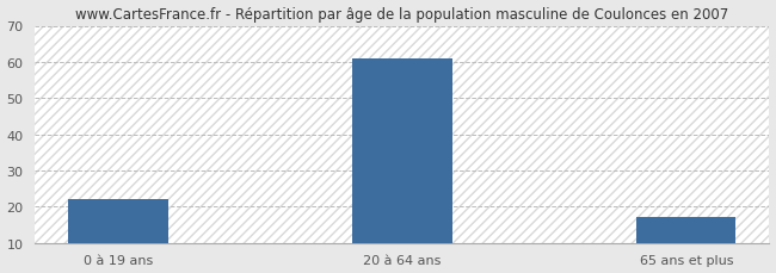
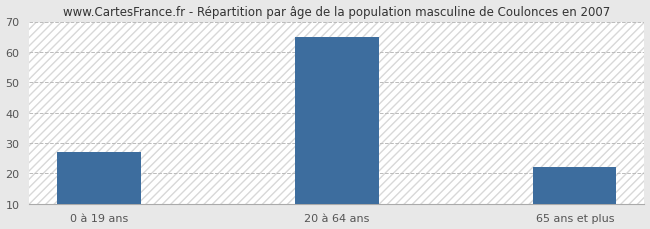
0 à 19 ans: 22 -> 27
20 à 64 ans: 61 -> 65
65 ans et plus: 17 -> 22
